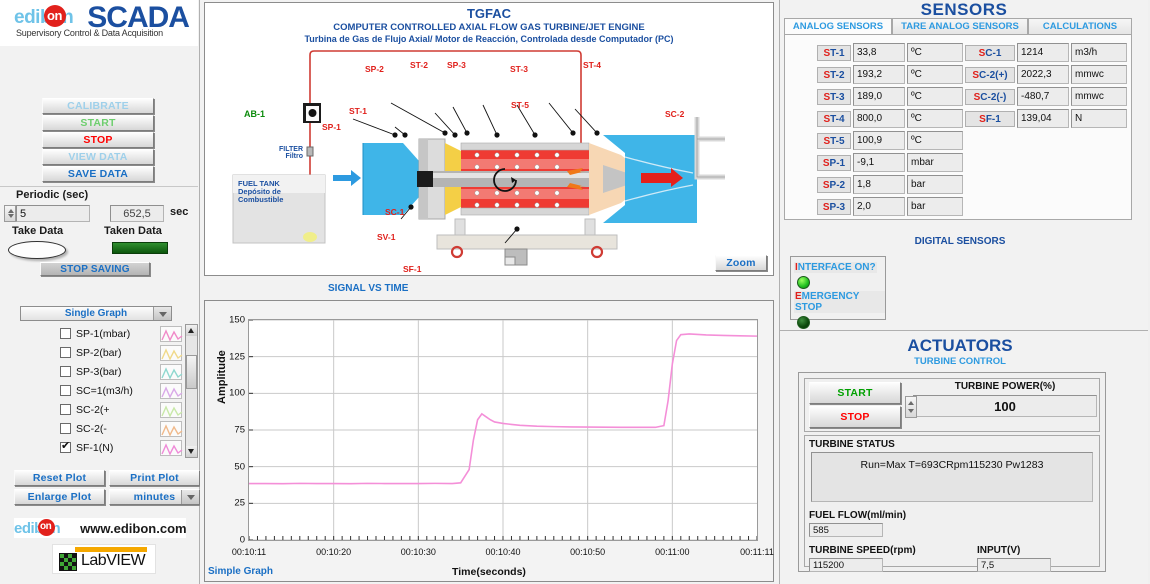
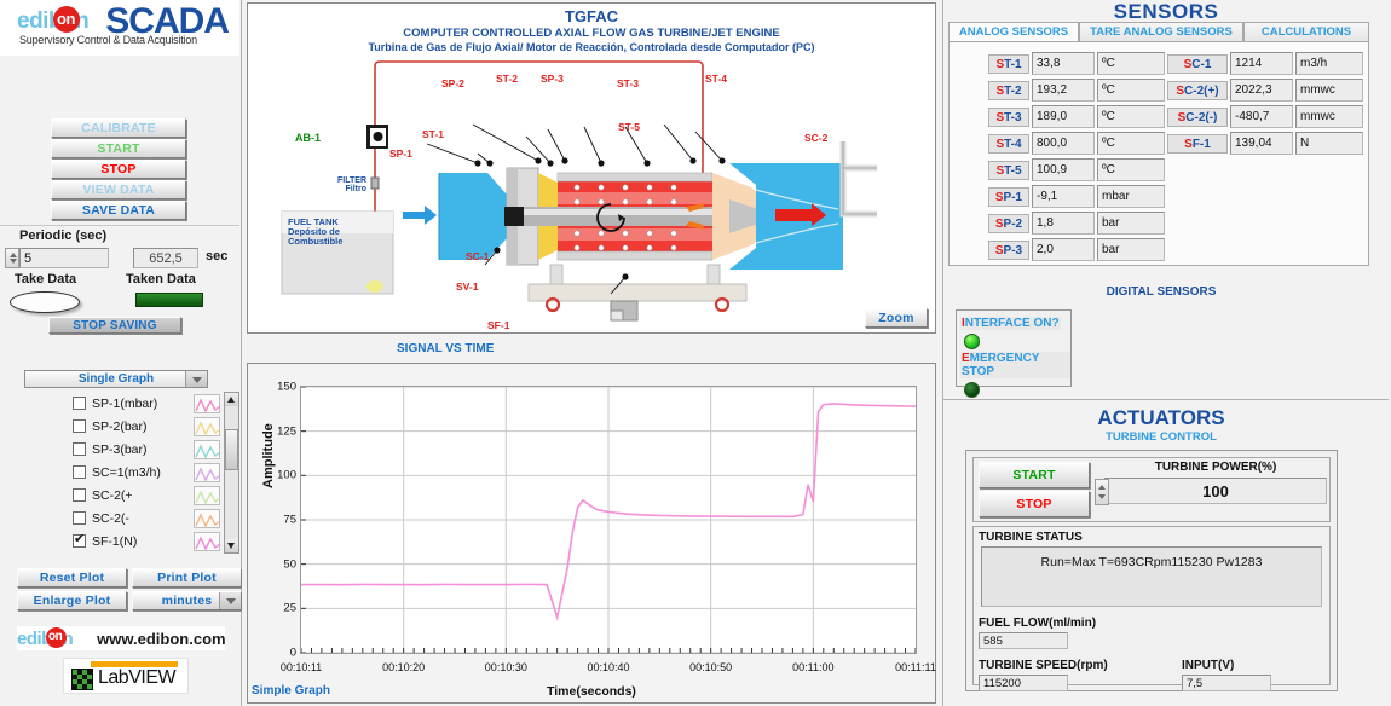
25: 39 -> 20
50: 120 -> 85
